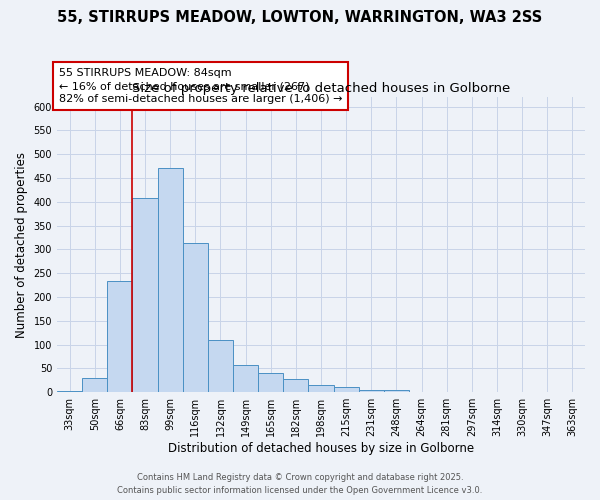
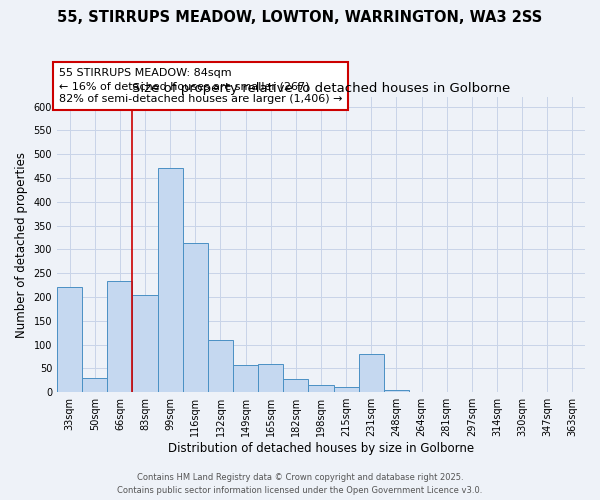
33sqm: 3 -> 220
83sqm: 407 -> 205
165sqm: 40 -> 60
231sqm: 5 -> 80
